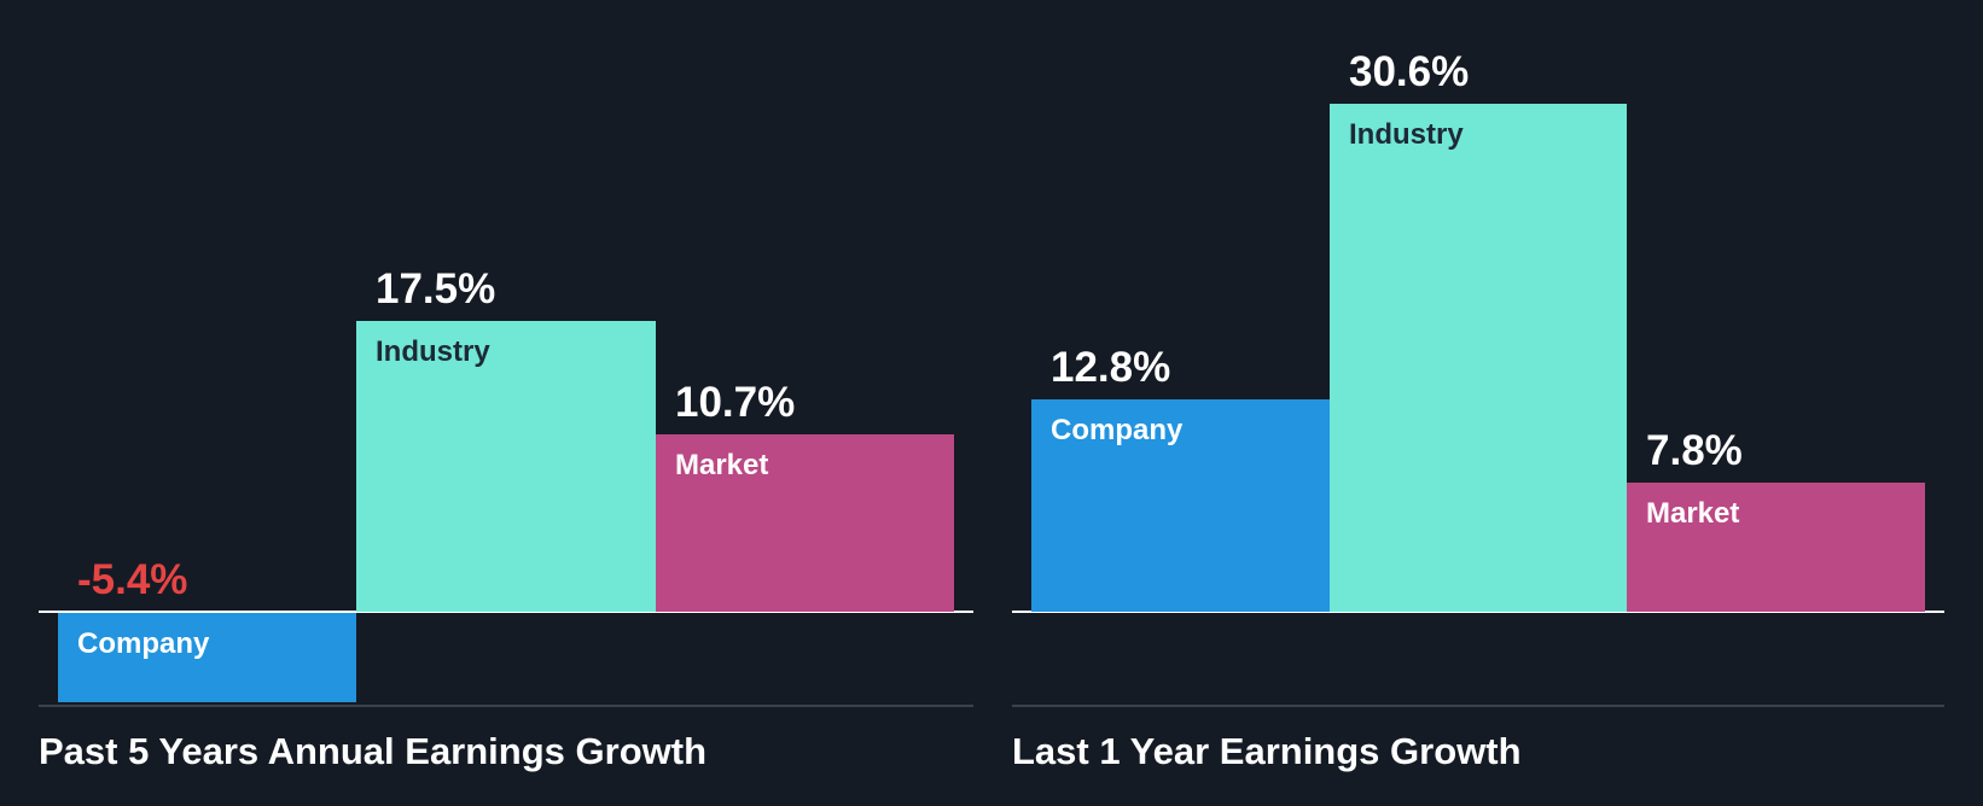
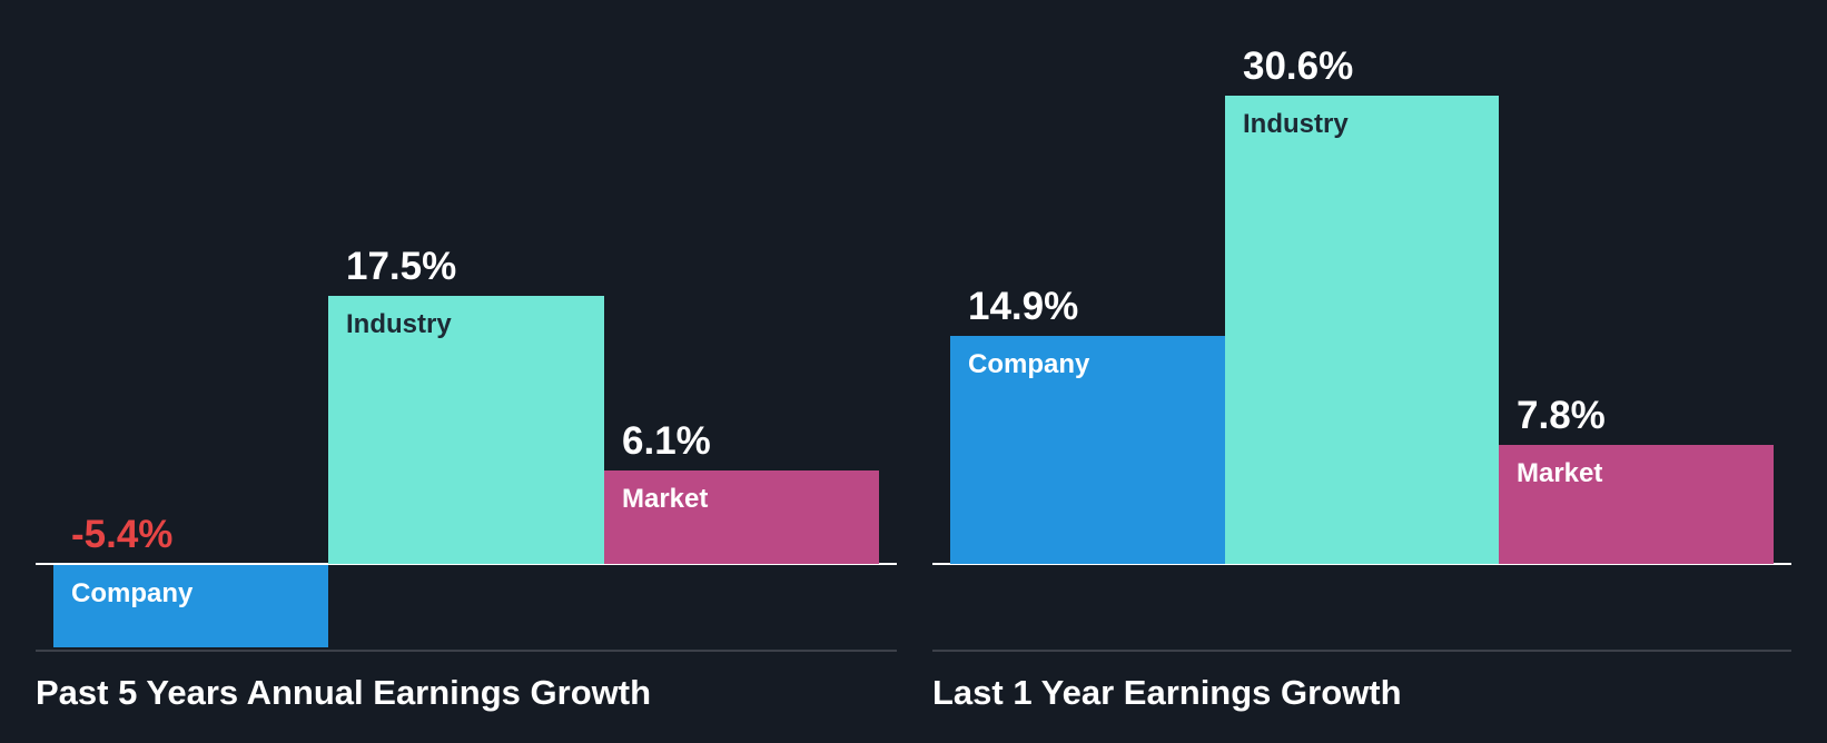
Past 5 Years Annual Earnings Growth/Market: 10.7% -> 6.1%
Last 1 Year Earnings Growth/Company: 12.8% -> 14.9%
